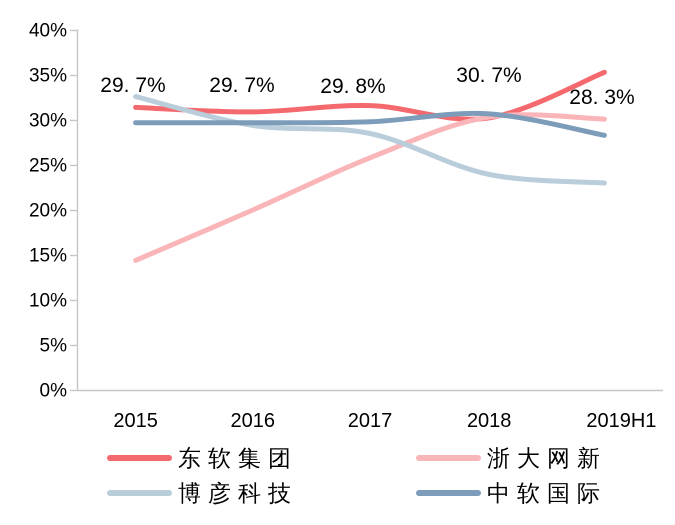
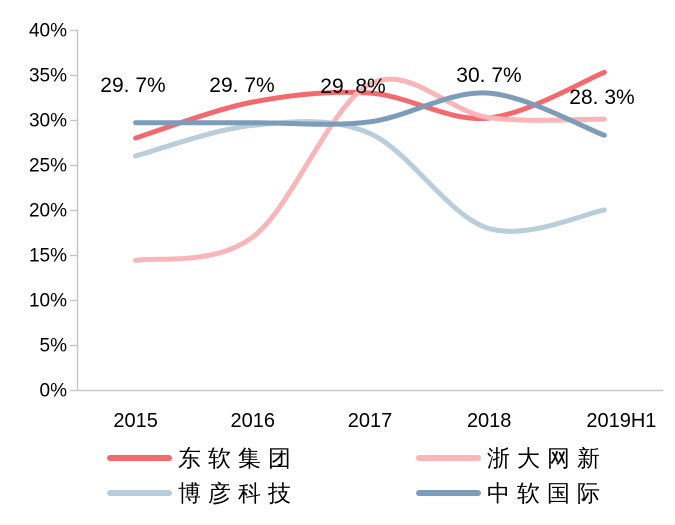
东软集团/2015: 31% -> 28%
博彦科技/2015: 33% -> 26%
东软集团/2016: 31% -> 32%
浙大网新/2016: 20% -> 17%
东软集团/2017: 32% -> 33%
浙大网新/2017: 26% -> 34%
博彦科技/2018: 24% -> 18%
中软国际/2018: 31% -> 33%
博彦科技/2019H1: 23% -> 20%
